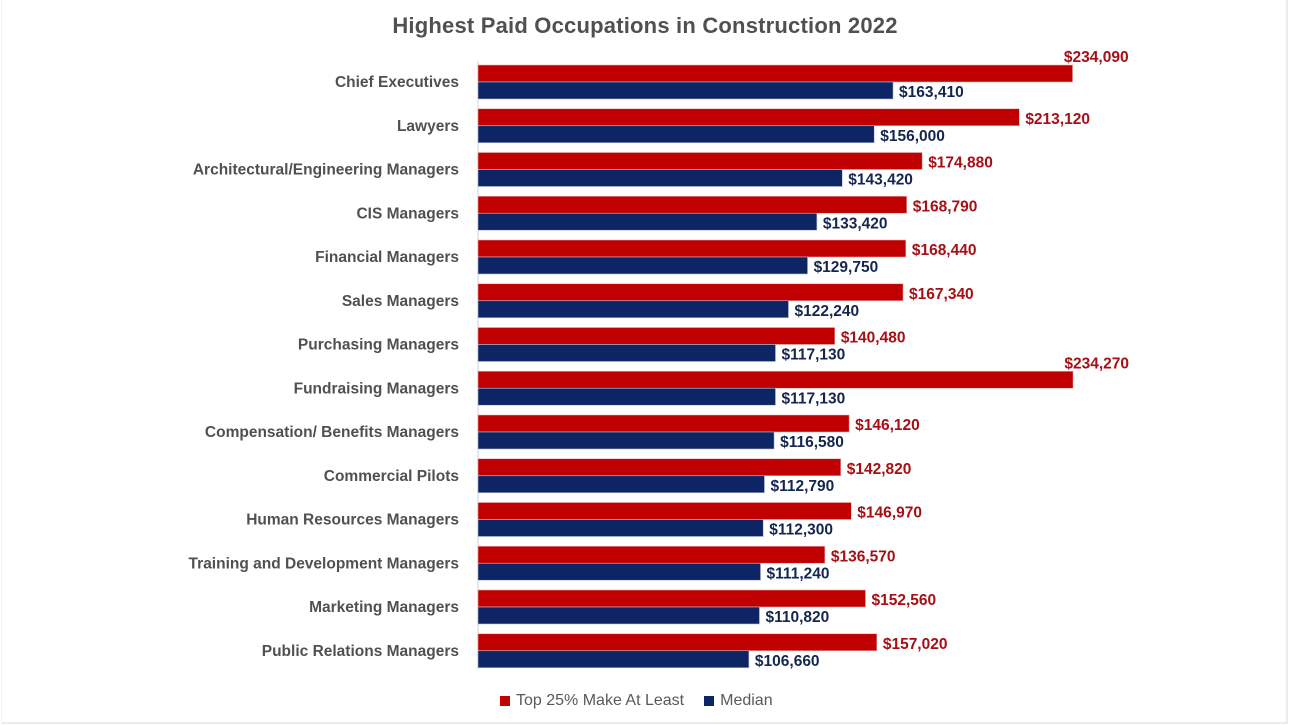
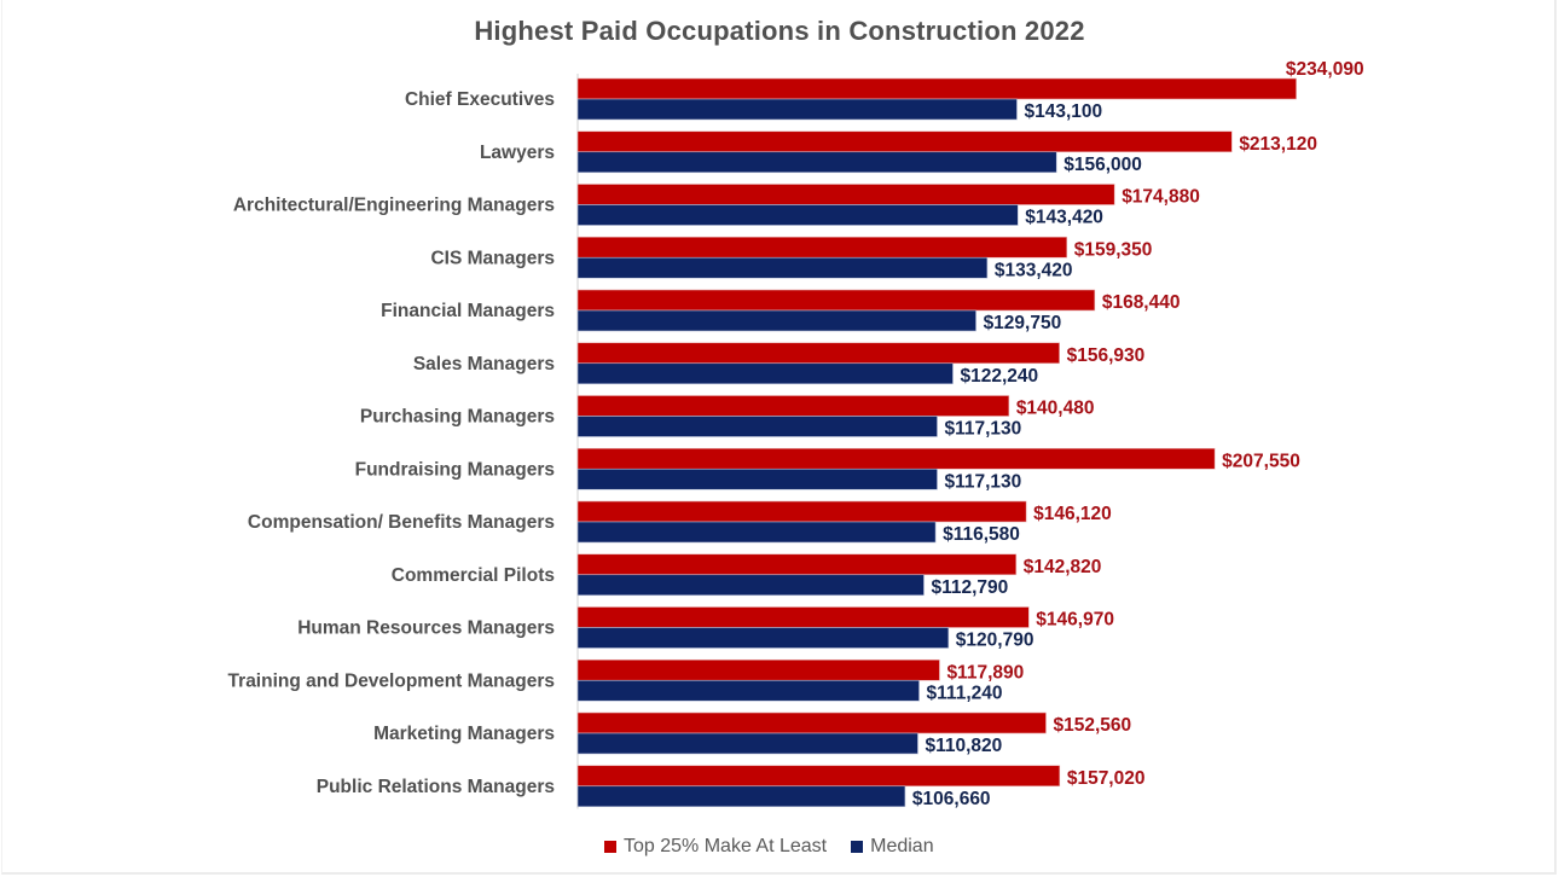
Median/Chief Executives: $163,410 -> $143,100
Top 25% Make At Least/CIS Managers: $168,790 -> $159,350
Top 25% Make At Least/Sales Managers: $167,340 -> $156,930
Top 25% Make At Least/Fundraising Managers: $234,270 -> $207,550
Median/Human Resources Managers: $112,300 -> $120,790
Top 25% Make At Least/Training and Development Managers: $136,570 -> $117,890
